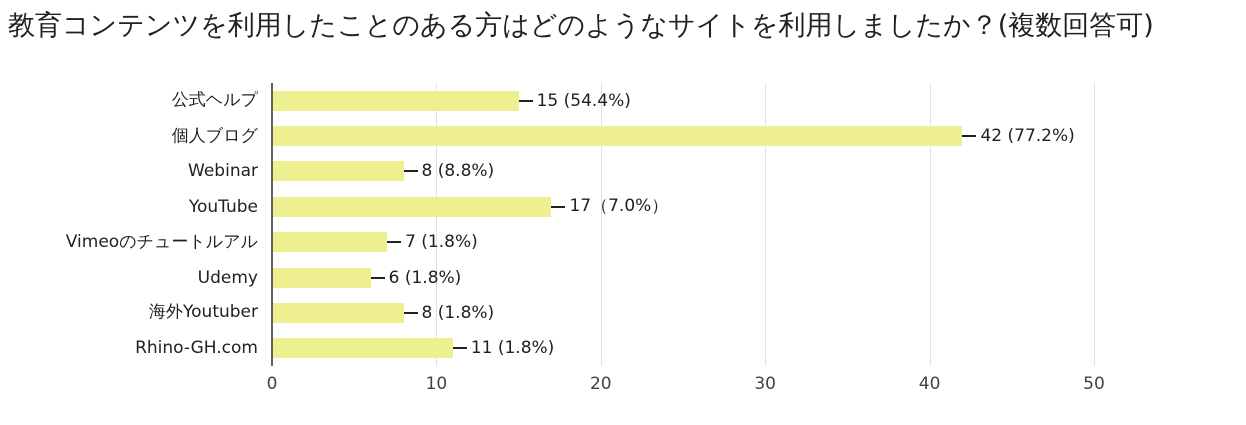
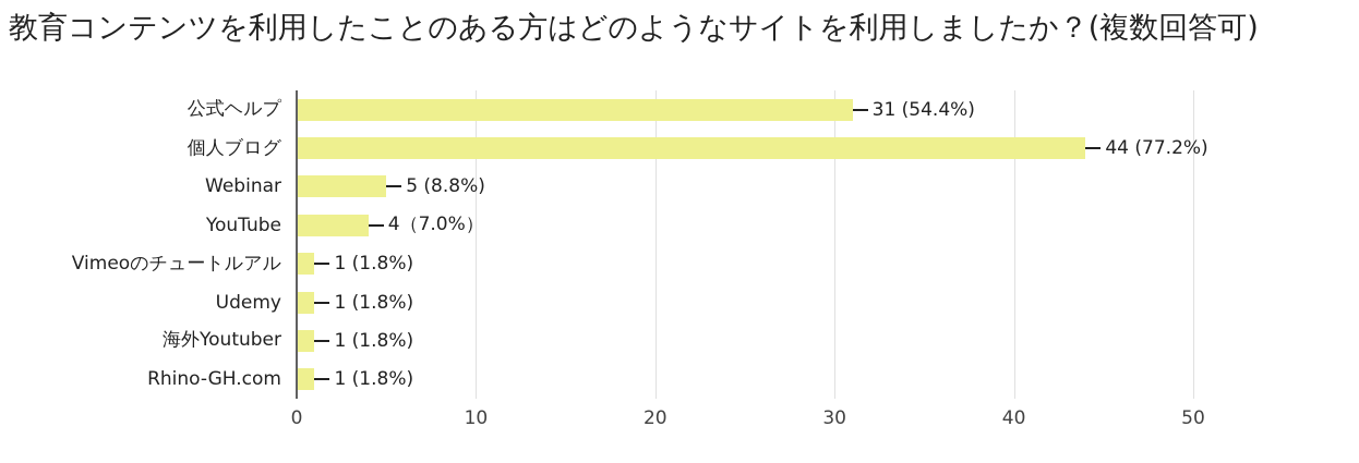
公式ヘルプ: 15 -> 31
個人ブログ: 42 -> 44
Webinar: 8 -> 5
YouTube: 17 -> 4
Vimeoのチュートルアル: 7 -> 1
Udemy: 6 -> 1
海外Youtuber: 8 -> 1
Rhino-GH.com: 11 -> 1
